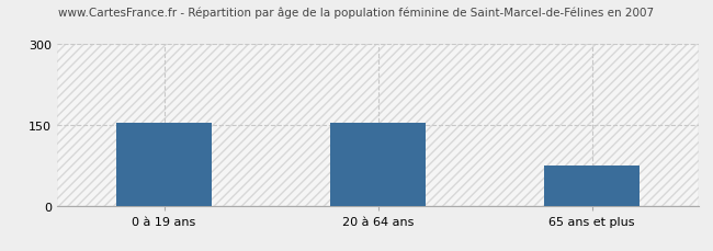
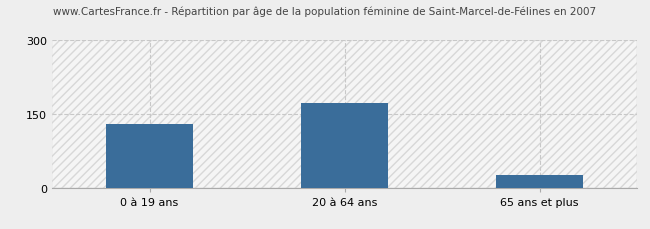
0 à 19 ans: 155 -> 130
20 à 64 ans: 155 -> 173
65 ans et plus: 75 -> 25
